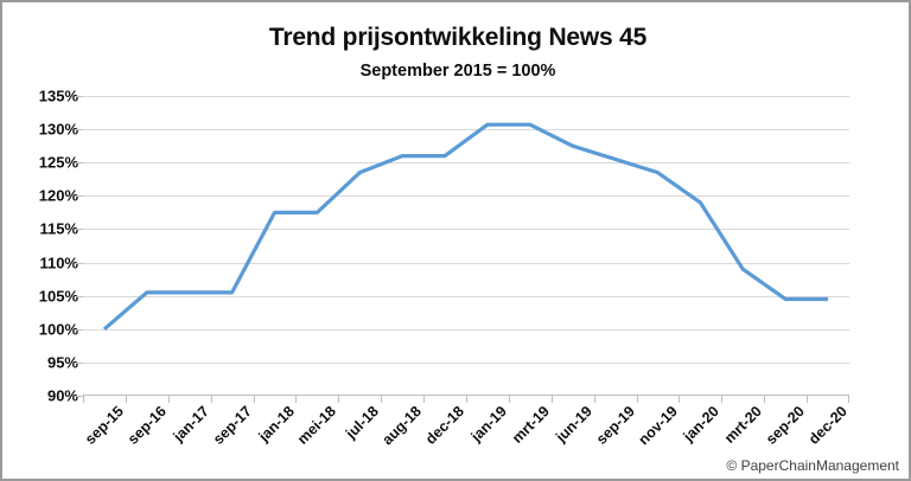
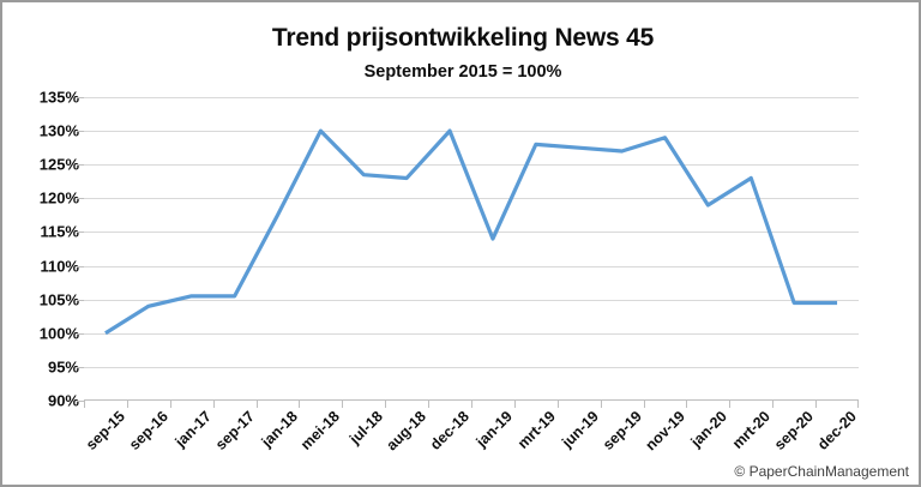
sep-16: 106% -> 104%
mei-18: 118% -> 130%
aug-18: 126% -> 123%
dec-18: 126% -> 130%
jan-19: 131% -> 114%
mrt-19: 131% -> 128%
sep-19: 126% -> 127%
nov-19: 124% -> 129%
mrt-20: 109% -> 123%
